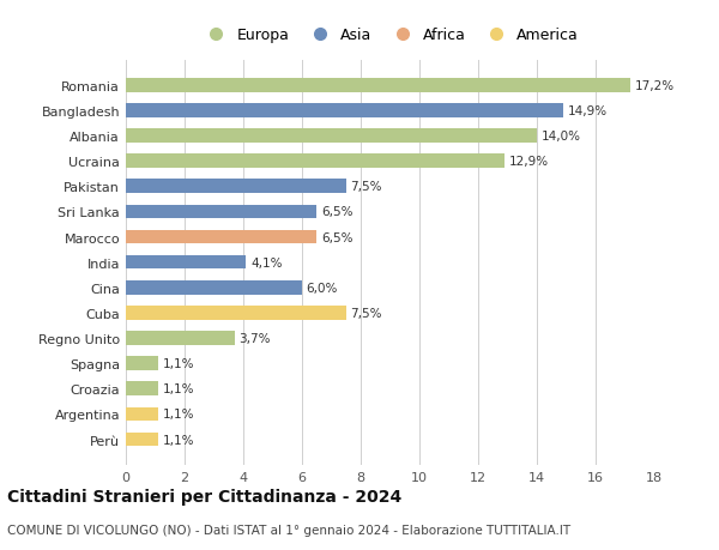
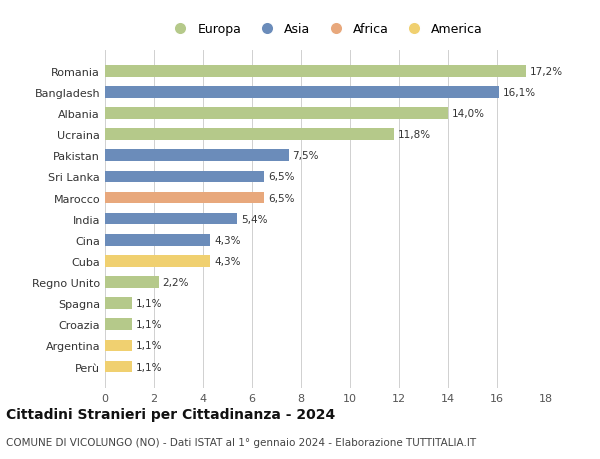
Bangladesh: 14,9% -> 16,1%
Ucraina: 12,9% -> 11,8%
India: 4,1% -> 5,4%
Cina: 6,0% -> 4,3%
Cuba: 7,5% -> 4,3%
Regno Unito: 3,7% -> 2,2%
